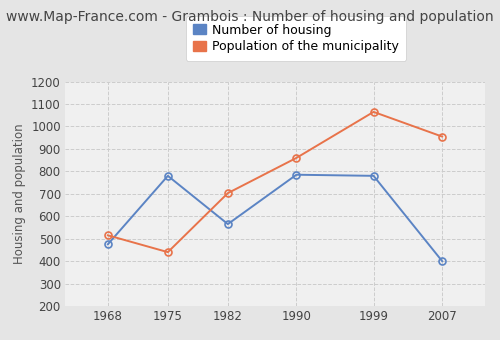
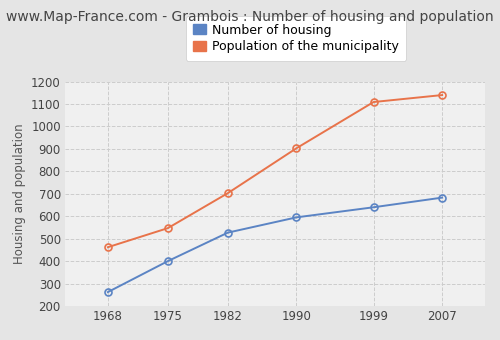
Number of housing/1968: 475 -> 262
Population of the municipality/1968: 515 -> 462
Number of housing/1975: 780 -> 400
Population of the municipality/1975: 440 -> 547
Number of housing/1982: 565 -> 527
Number of housing/1990: 785 -> 595
Population of the municipality/1990: 860 -> 903
Number of housing/1999: 780 -> 640
Population of the municipality/1999: 1065 -> 1109
Number of housing/2007: 400 -> 683
Population of the municipality/2007: 955 -> 1140
